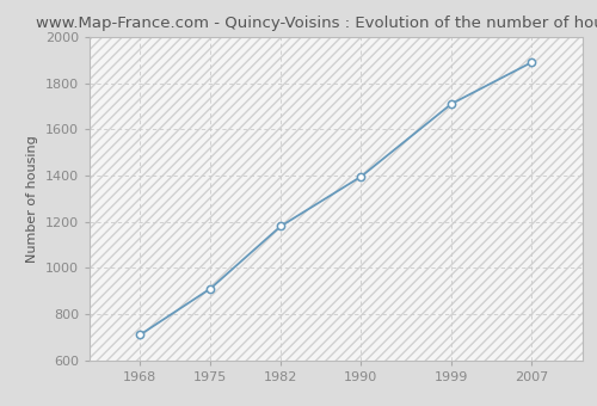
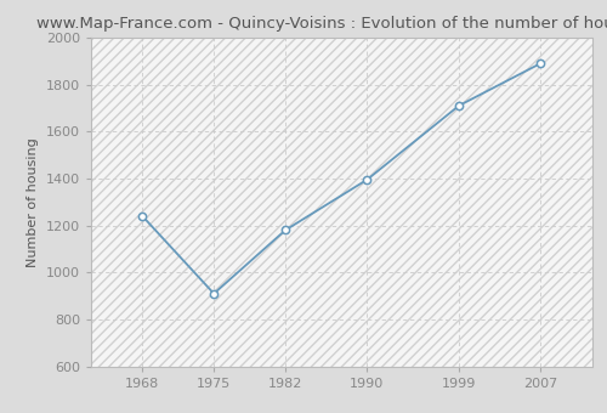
1968: 710 -> 1240
